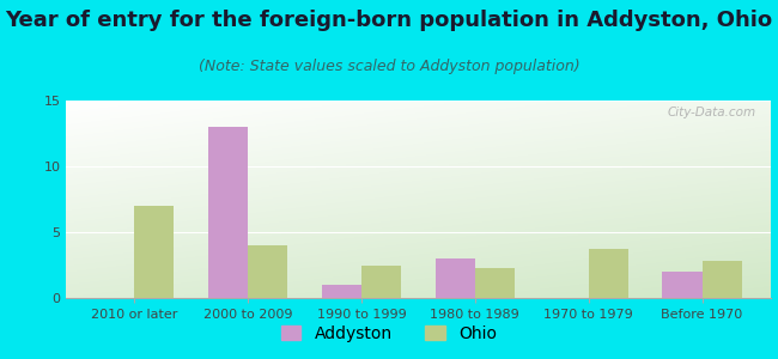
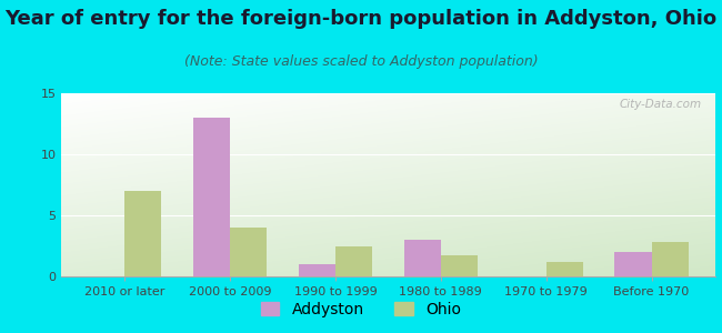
Ohio/1980 to 1989: 2.3 -> 1.7
Ohio/1970 to 1979: 3.7 -> 1.2
